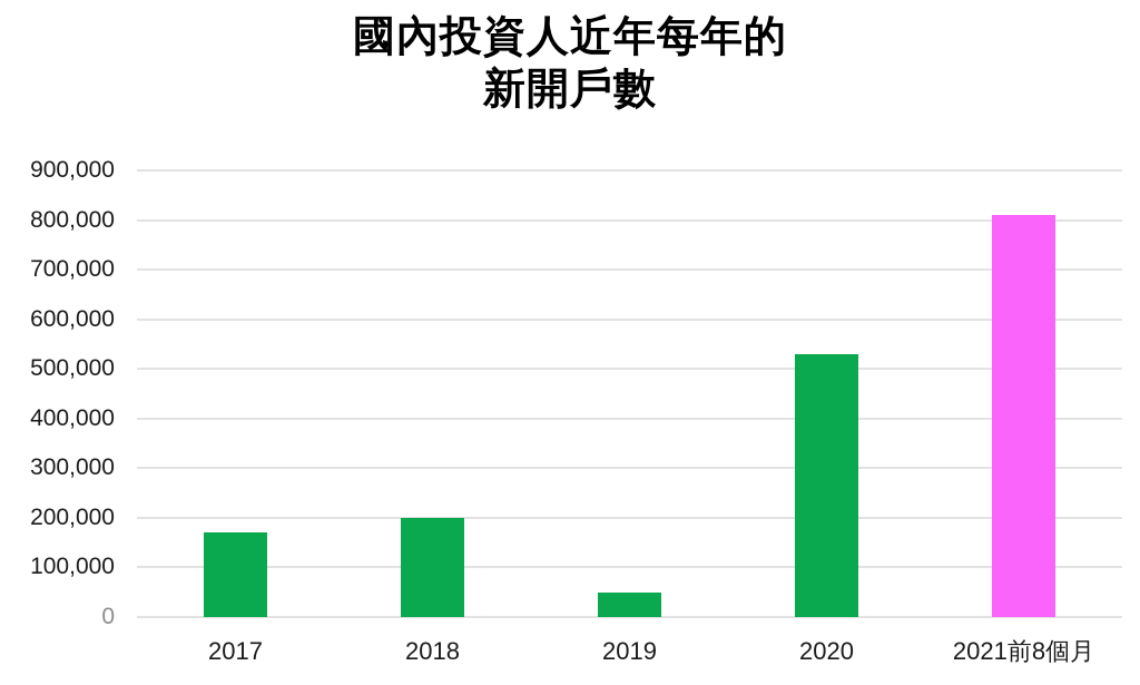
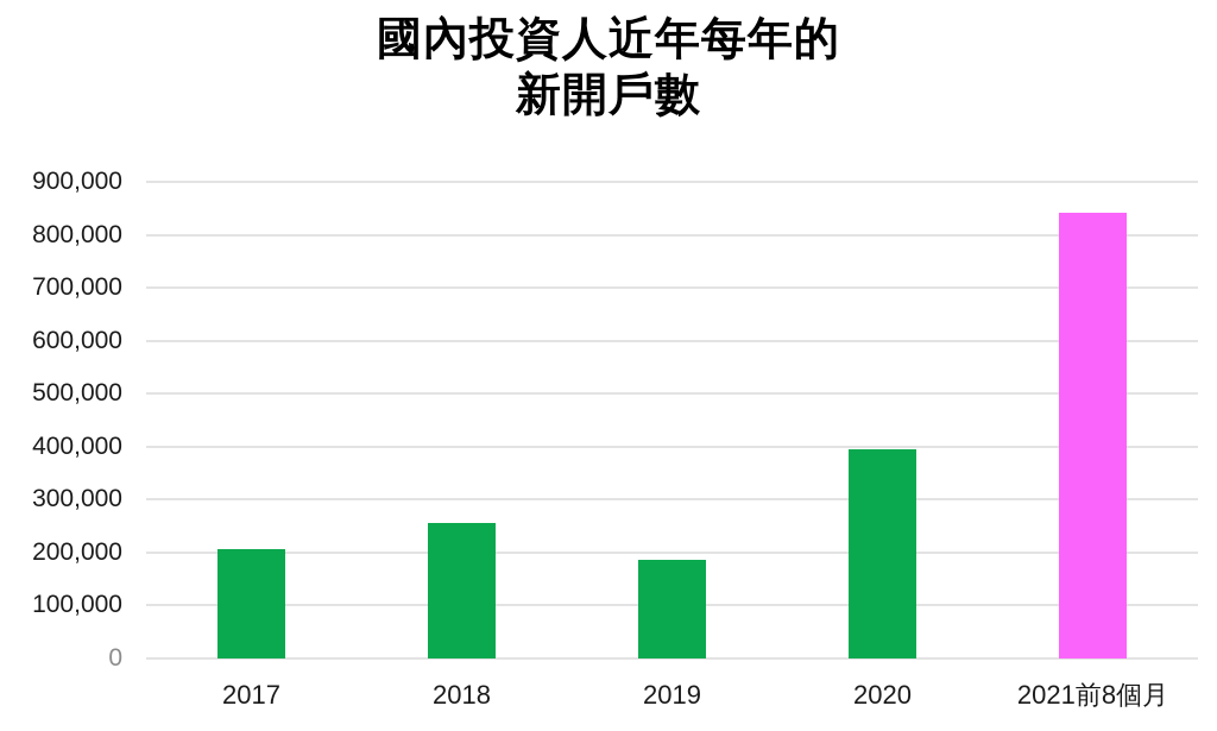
2017: 170000 -> 210000
2018: 200000 -> 260000
2019: 50000 -> 190000
2020: 530000 -> 390000
2021前8個月: 810000 -> 840000
